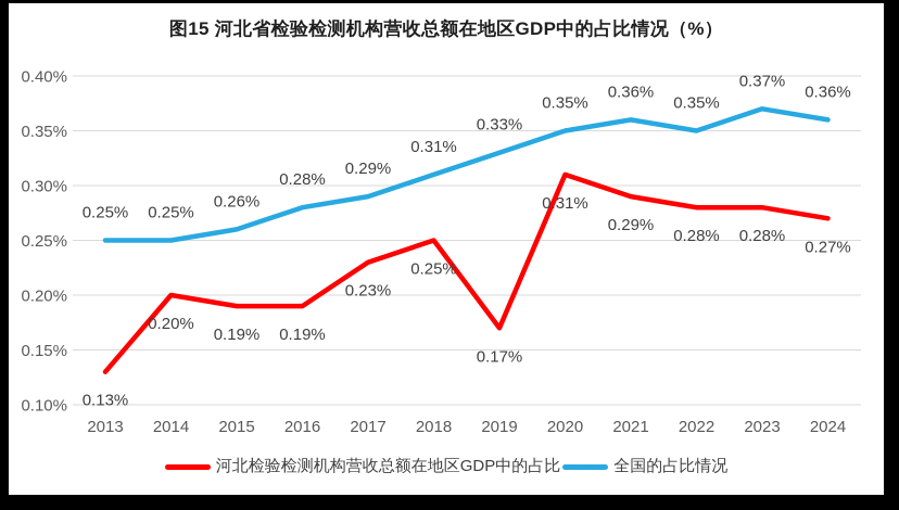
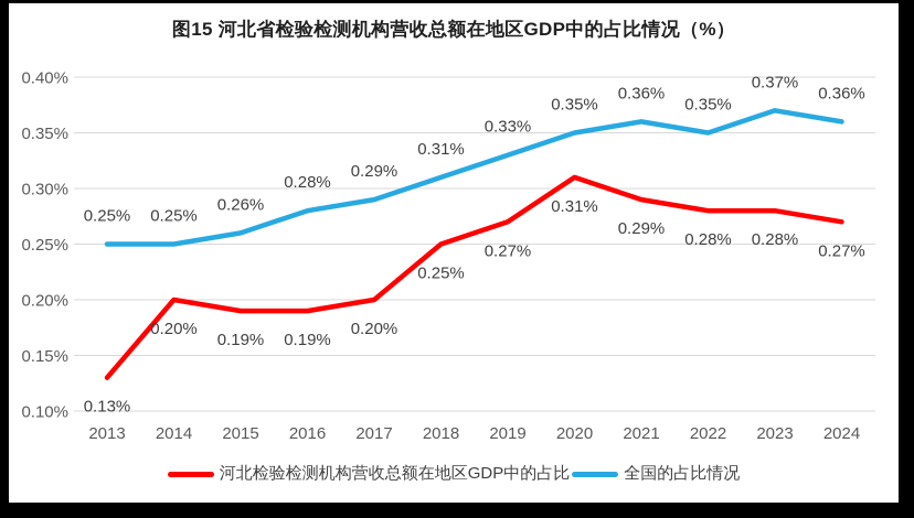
河北检验检测机构营收总额在地区GDP中的占比/2017: 0.23% -> 0.20%
河北检验检测机构营收总额在地区GDP中的占比/2019: 0.17% -> 0.27%
